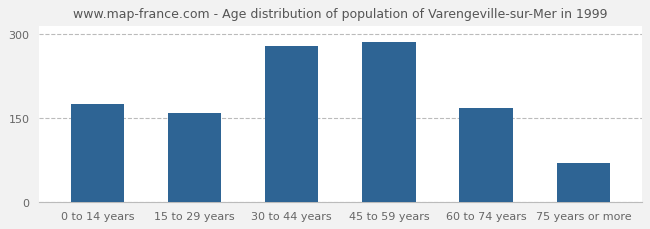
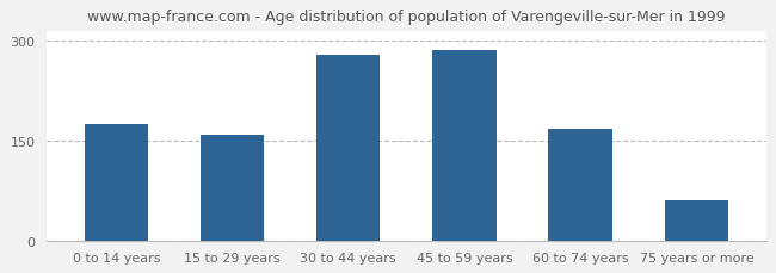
75 years or more: 70 -> 60
